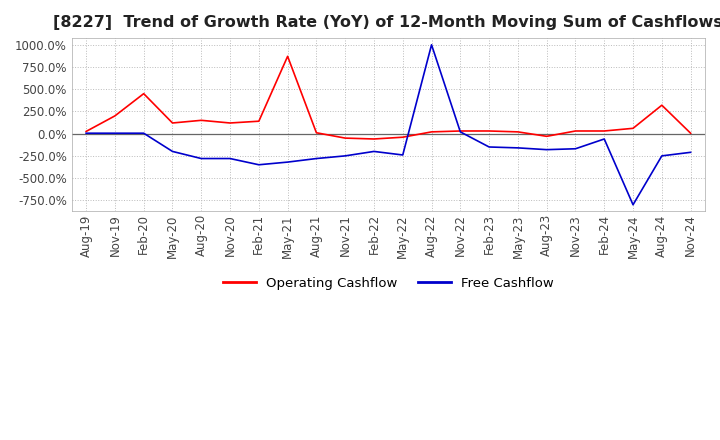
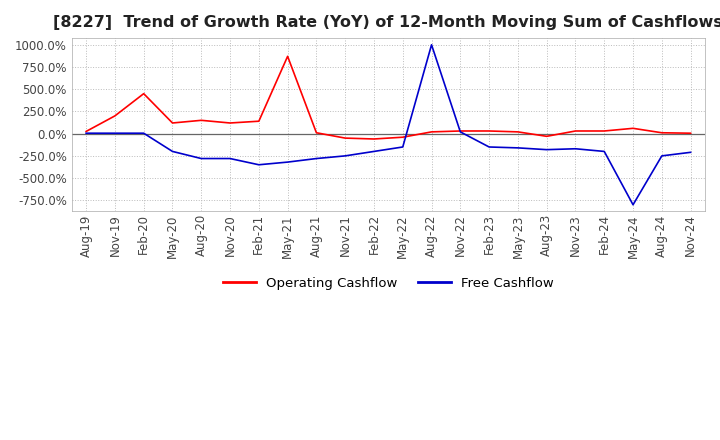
Free Cashflow/May-22: -240% -> -150%
Free Cashflow/Feb-24: -60% -> -200%
Operating Cashflow/Aug-24: 320% -> 10%
